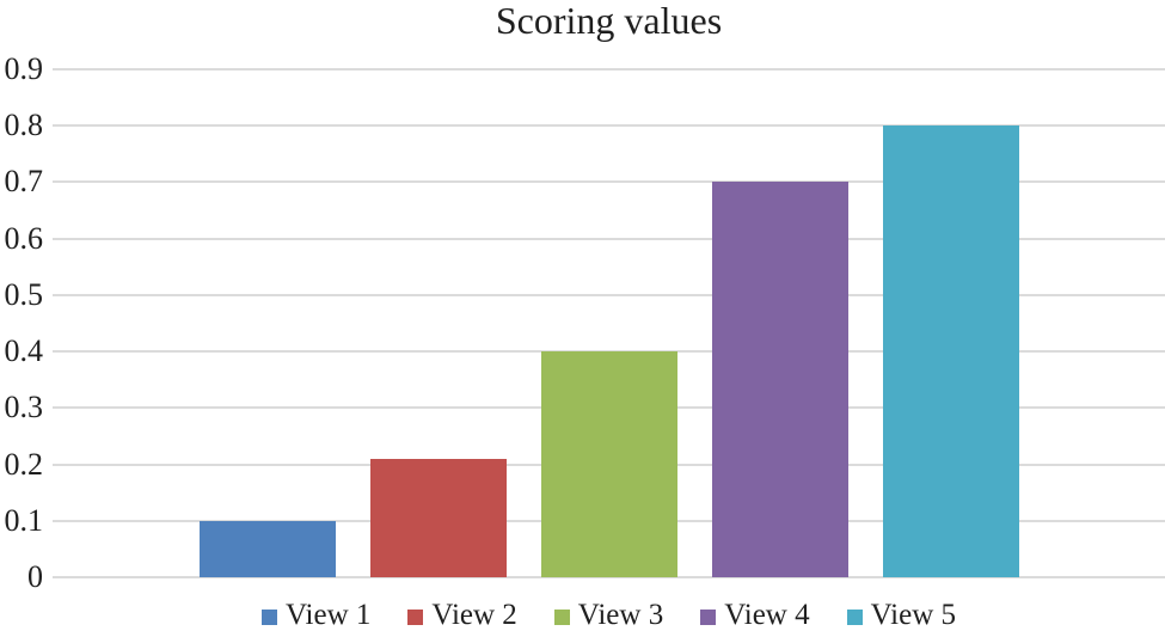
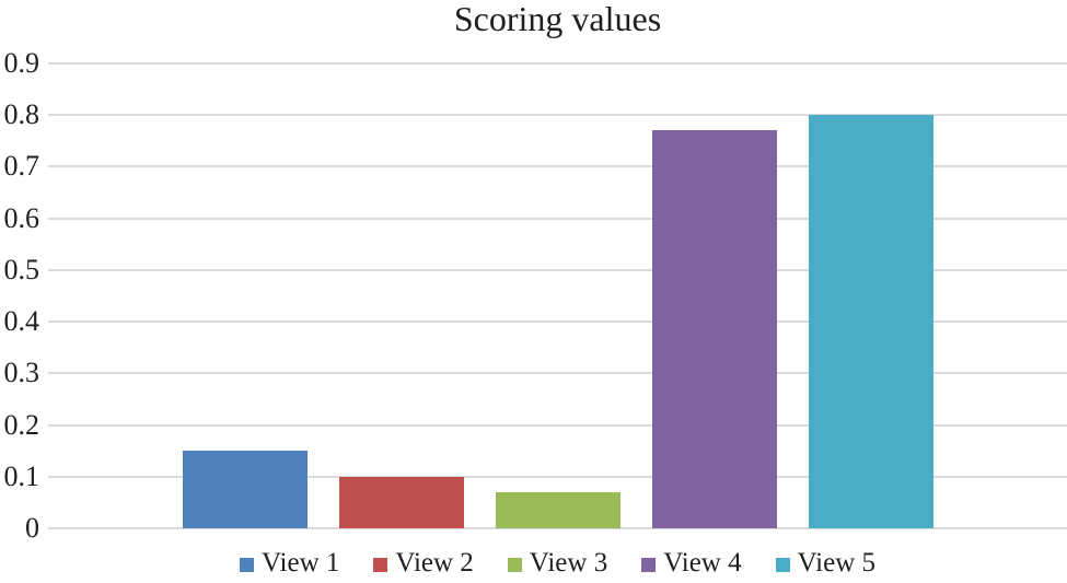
View 1: 0.10 -> 0.15
View 2: 0.21 -> 0.10
View 3: 0.40 -> 0.07
View 4: 0.70 -> 0.77
